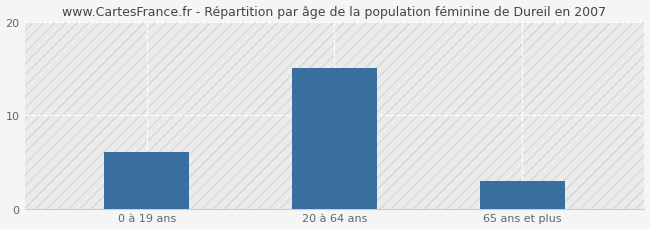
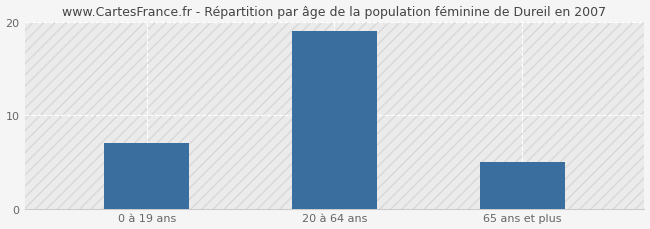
0 à 19 ans: 6 -> 7
20 à 64 ans: 15 -> 19
65 ans et plus: 3 -> 5
